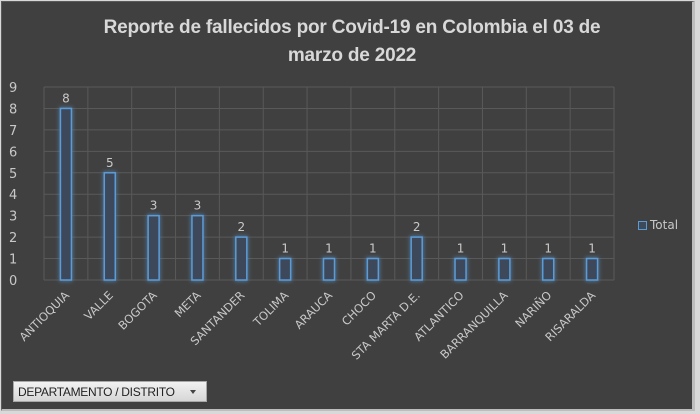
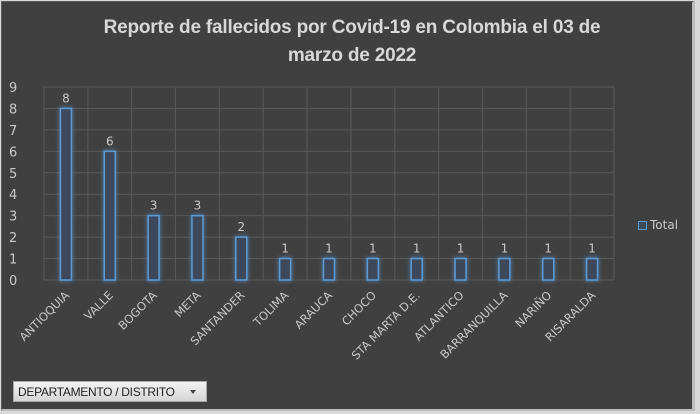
VALLE: 5 -> 6
STA MARTA D.E.: 2 -> 1
